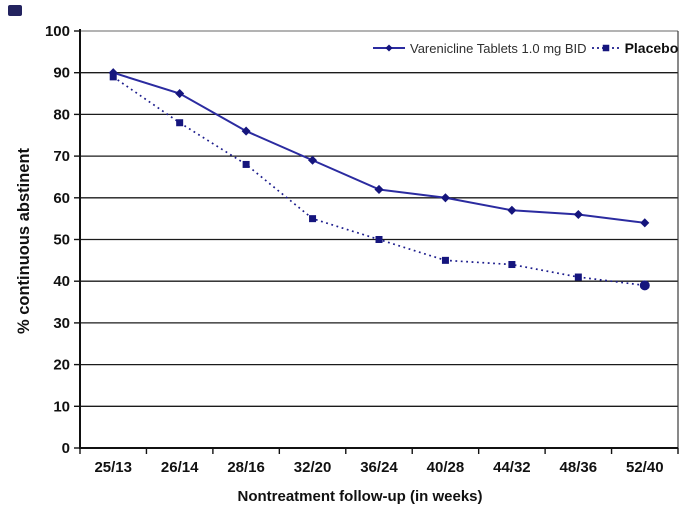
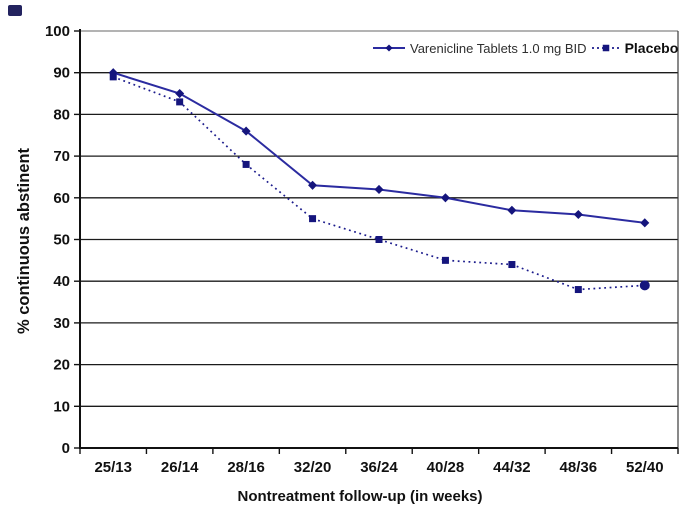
Placebo/26/14: 78 -> 83
Varenicline Tablets 1.0 mg BID/32/20: 69 -> 63
Placebo/48/36: 41 -> 38
